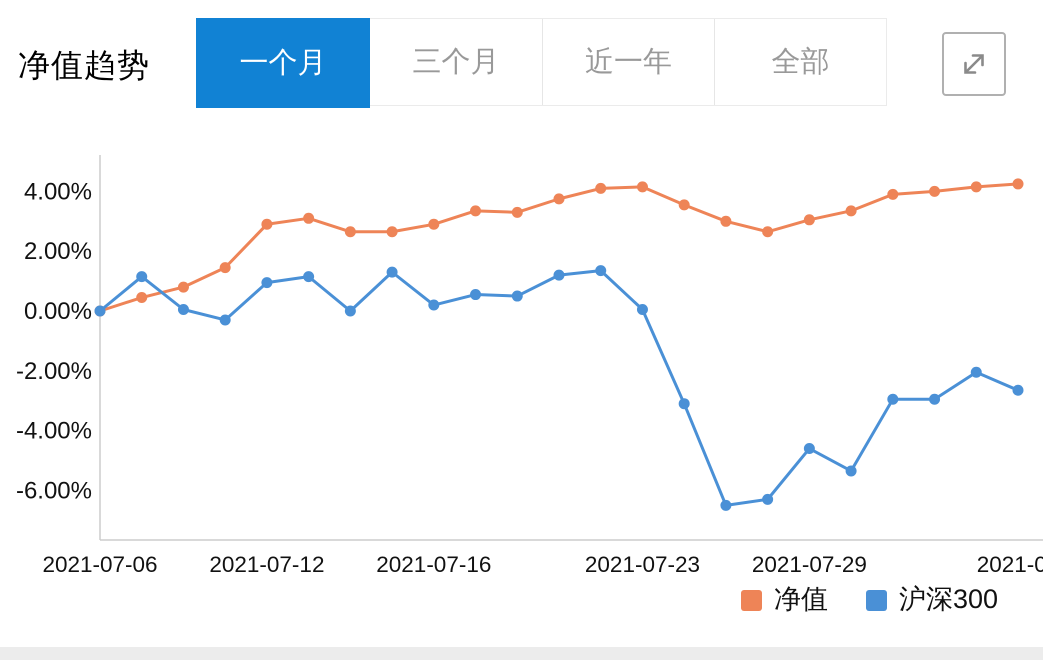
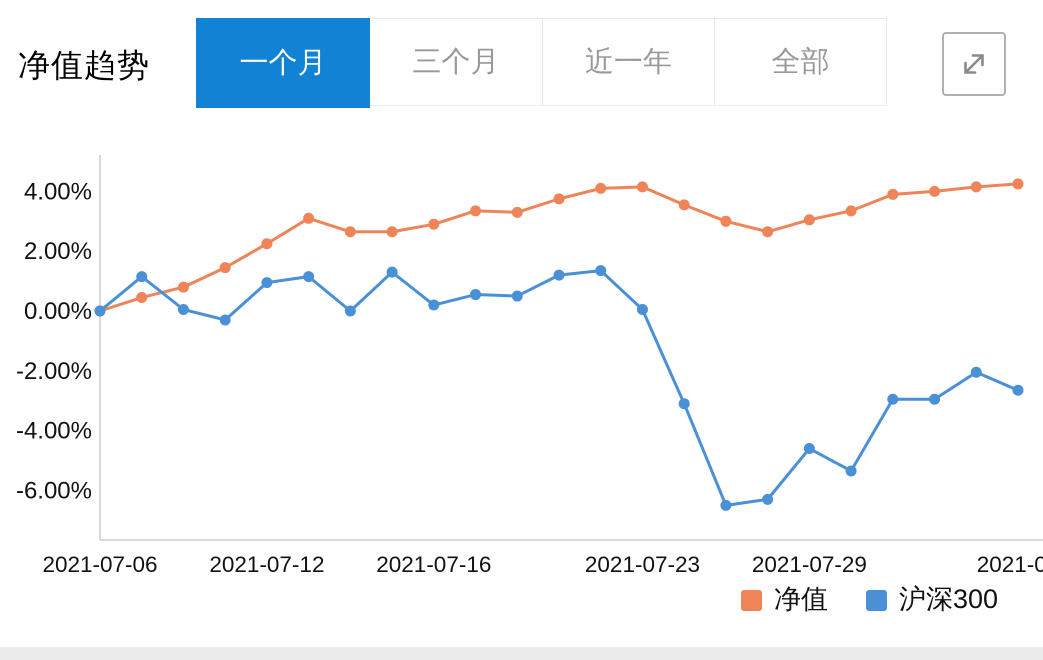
净值/2021-07-12: 2.9% -> 2.2%
